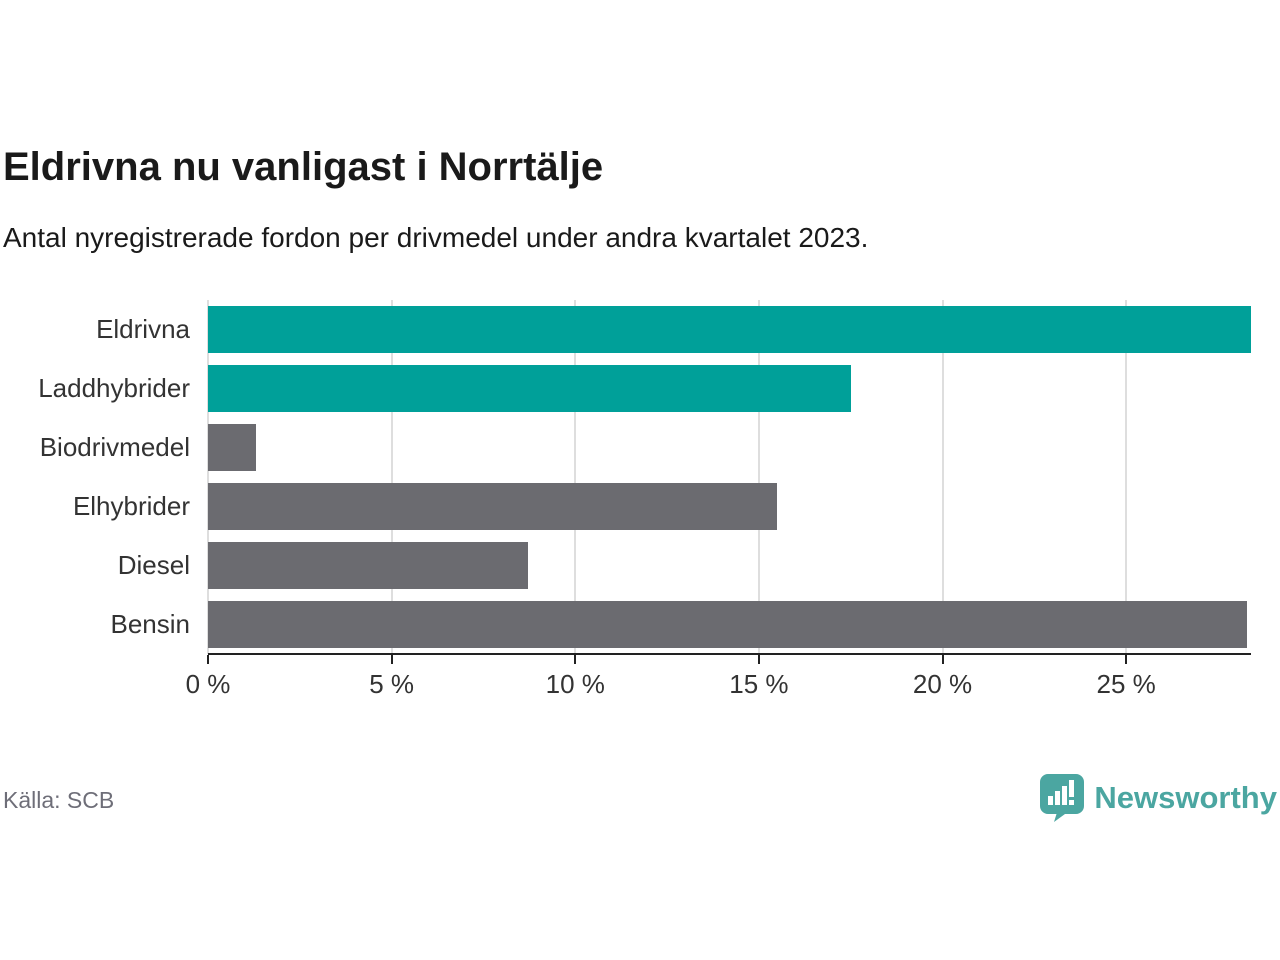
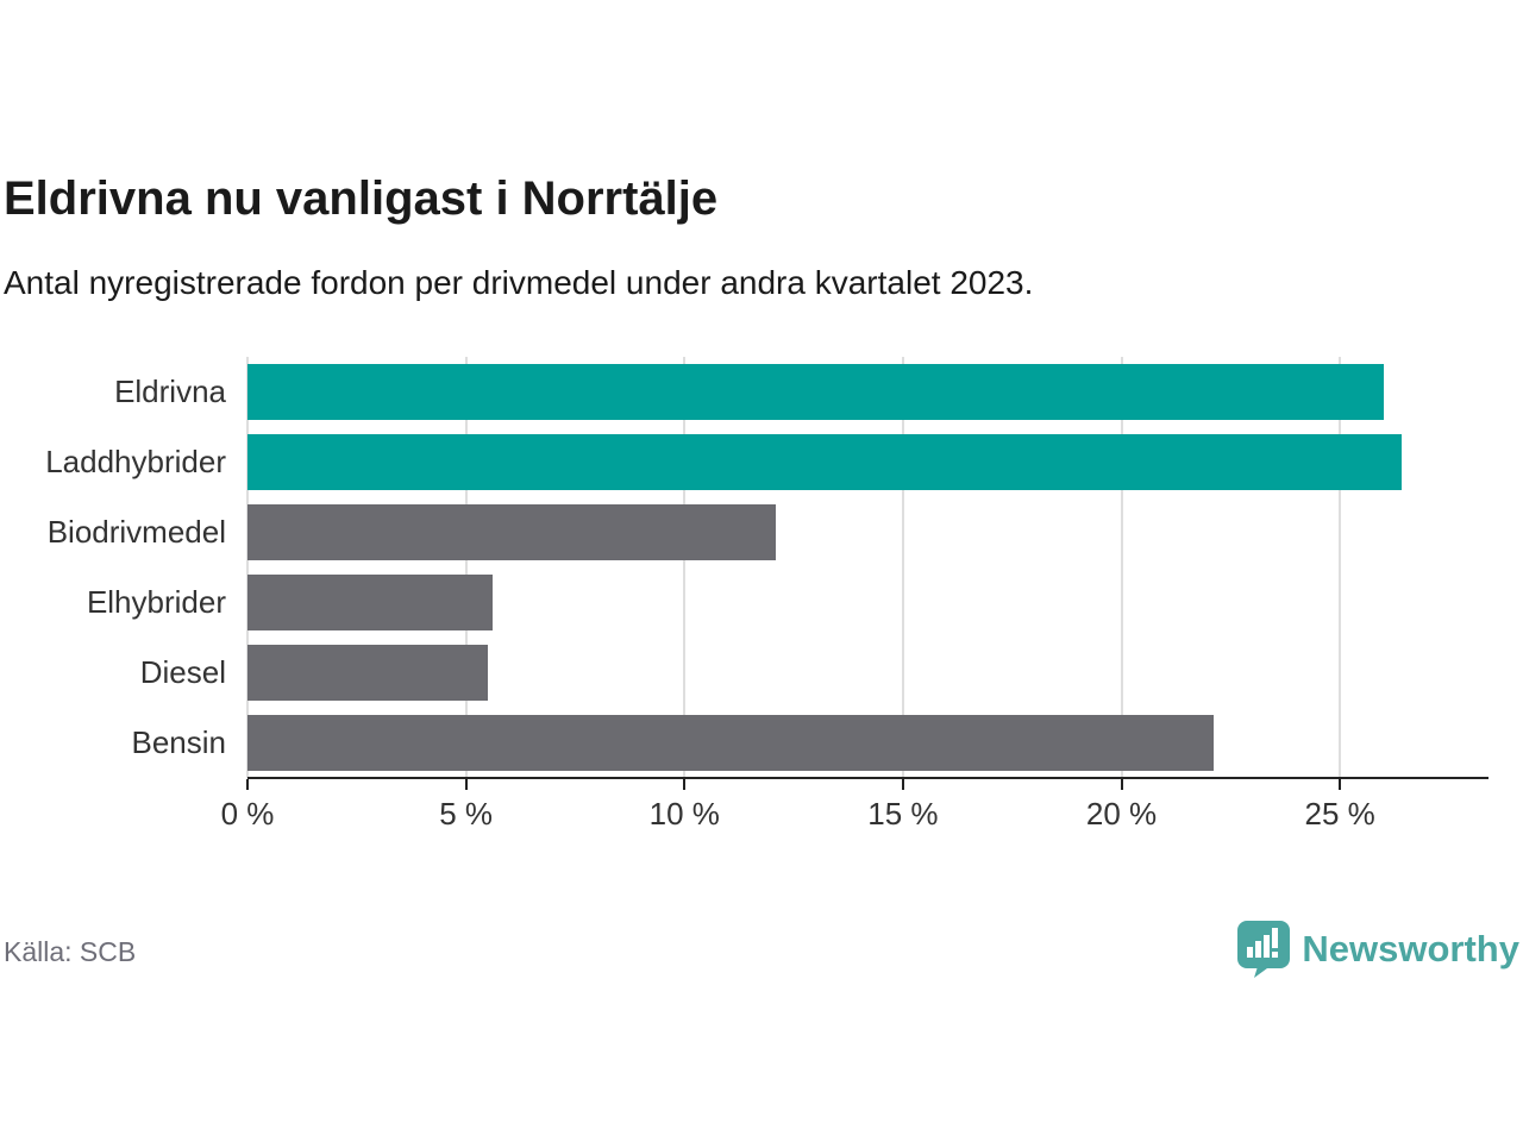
Eldrivna: 28.4% -> 26.0%
Laddhybrider: 17.5% -> 26.4%
Biodrivmedel: 1.3% -> 12.1%
Elhybrider: 15.5% -> 5.6%
Diesel: 8.7% -> 5.5%
Bensin: 28.3% -> 22.1%
